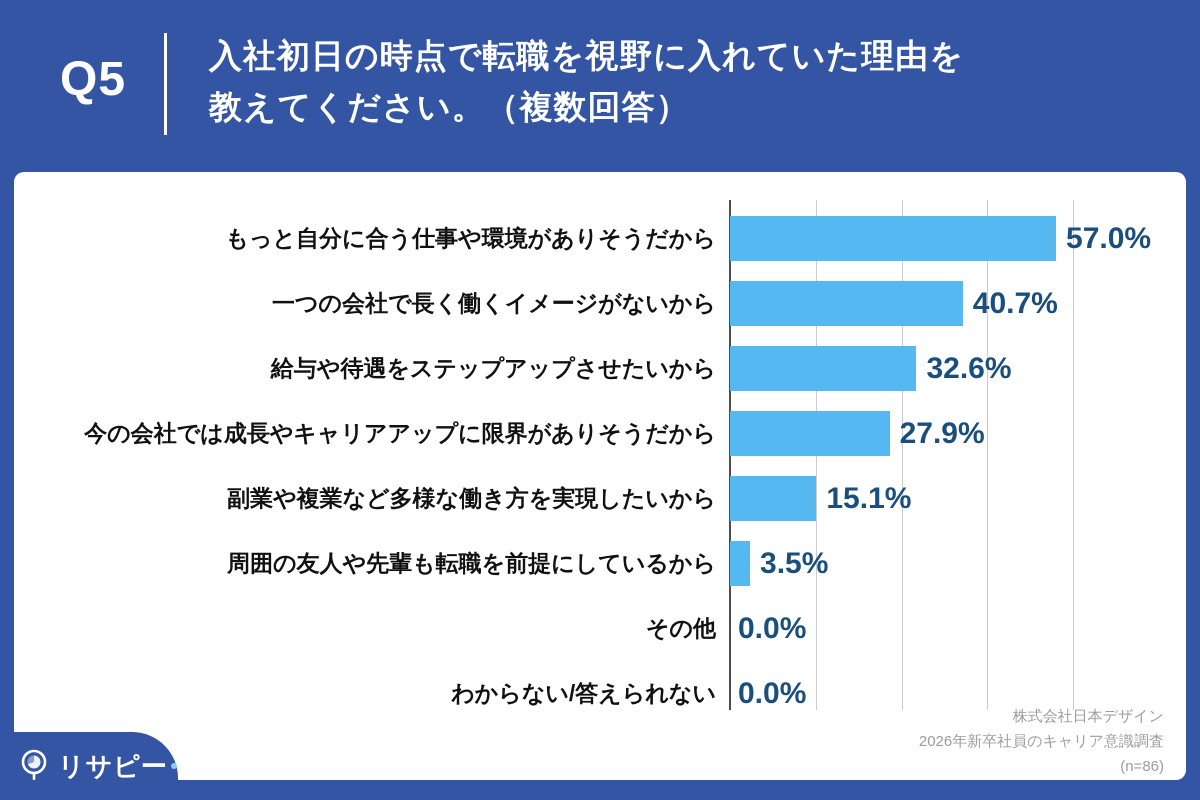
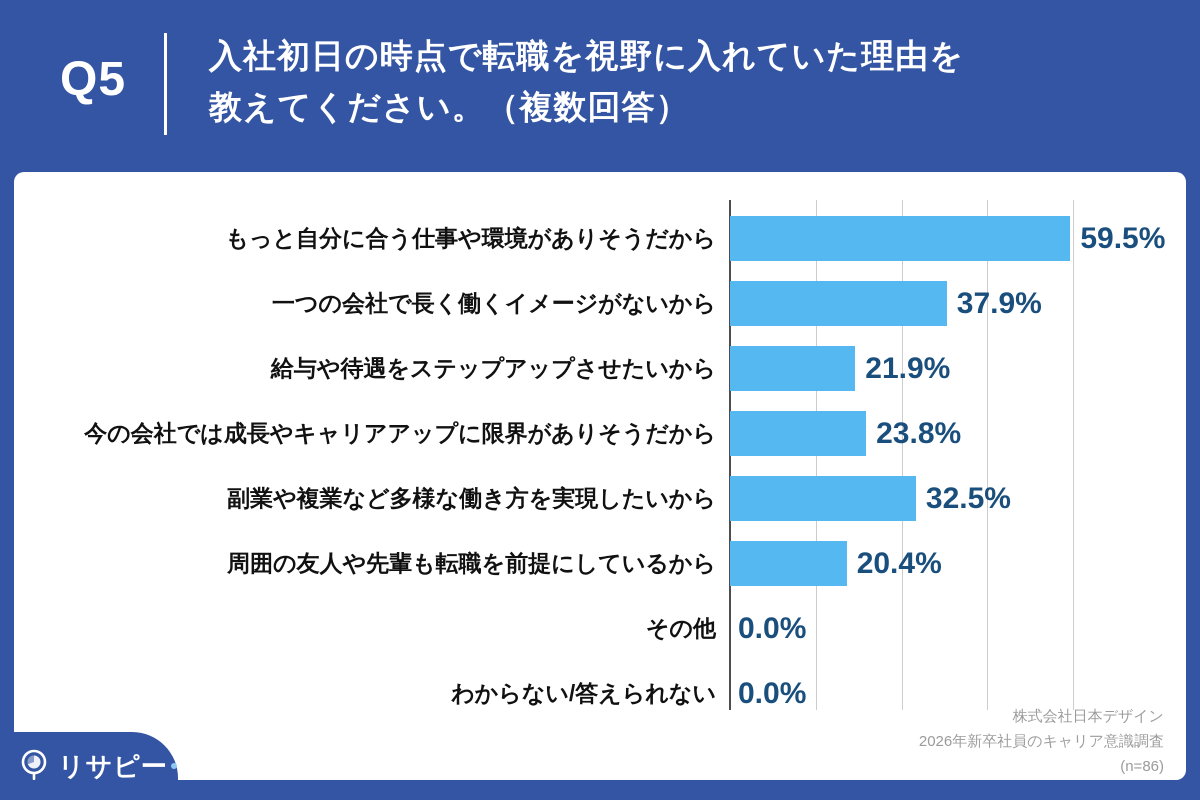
もっと自分に合う仕事や環境がありそうだから: 57.0% -> 59.5%
一つの会社で長く働くイメージがないから: 40.7% -> 37.9%
給与や待遇をステップアップさせたいから: 32.6% -> 21.9%
今の会社では成長やキャリアアップに限界がありそうだから: 27.9% -> 23.8%
副業や複業など多様な働き方を実現したいから: 15.1% -> 32.5%
周囲の友人や先輩も転職を前提にしているから: 3.5% -> 20.4%
